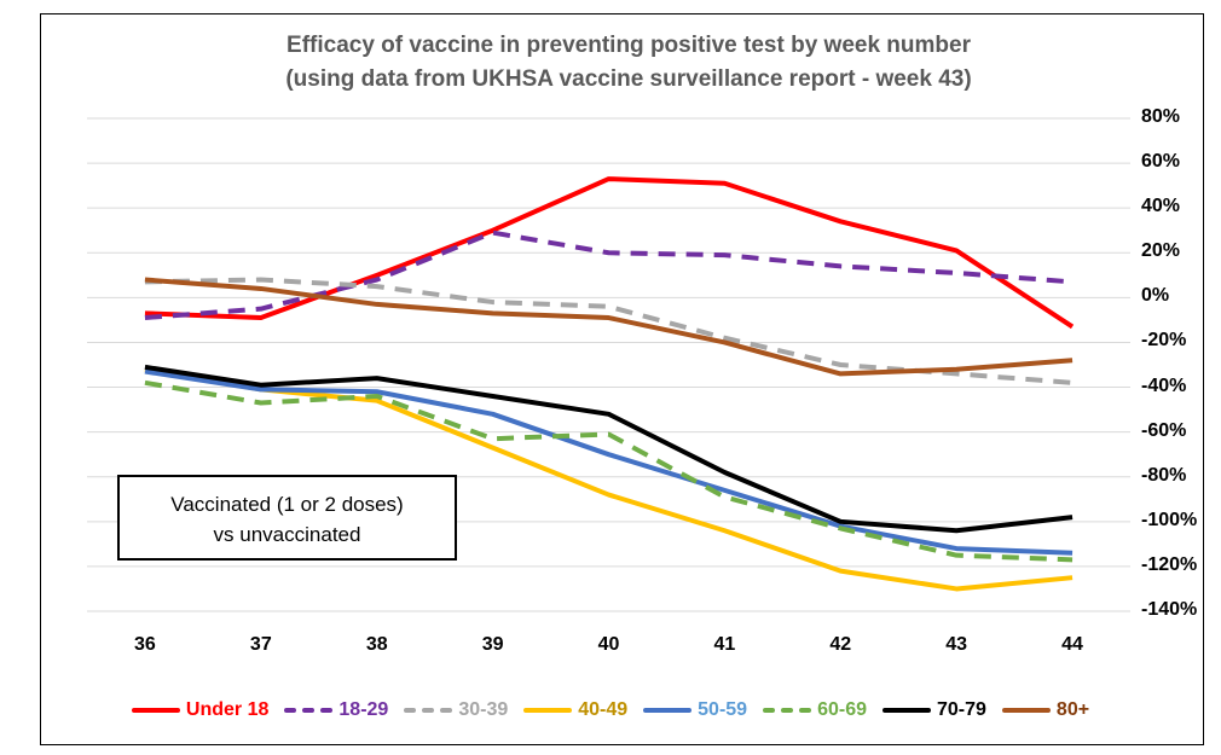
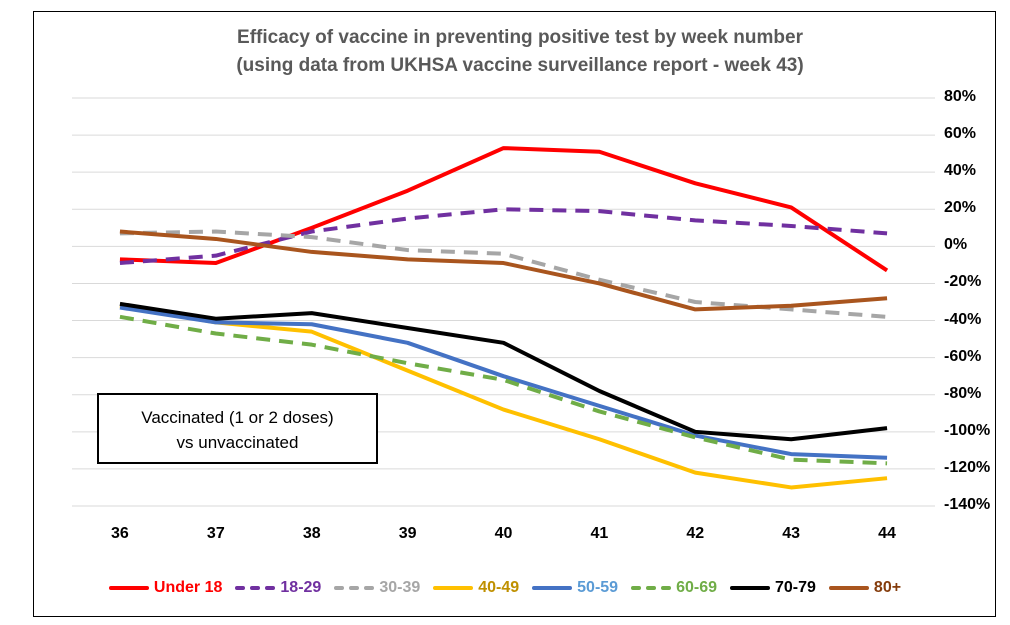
60-69/38: -44% -> -53%
18-29/39: 29% -> 15%
60-69/40: -61% -> -72%
